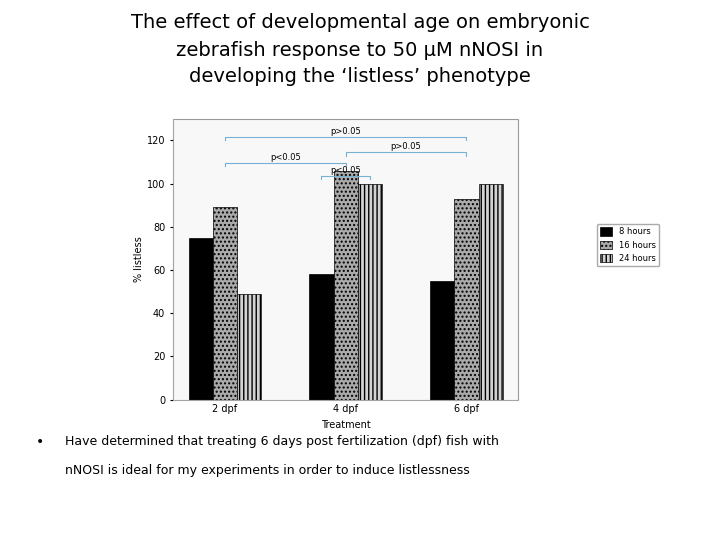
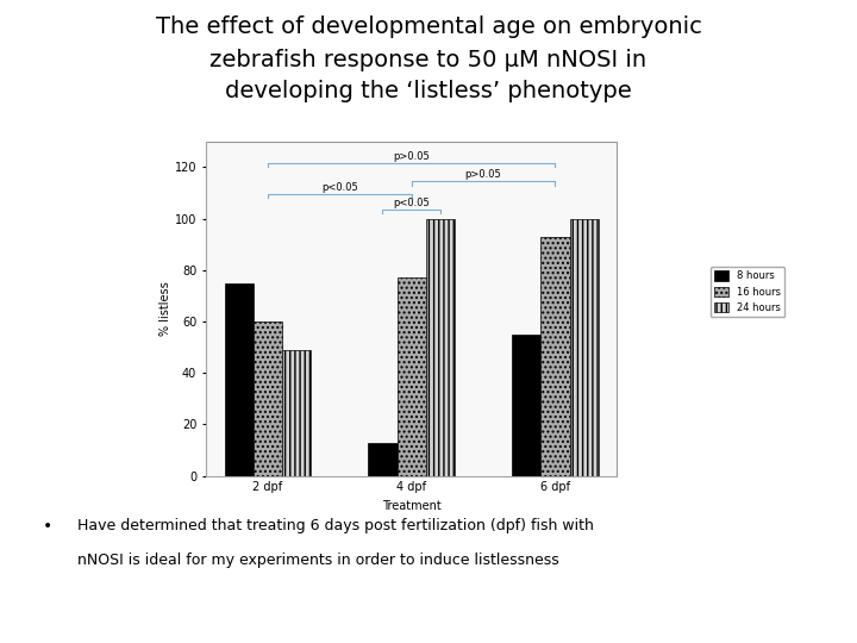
16 hours/2 dpf: 89 -> 60
8 hours/4 dpf: 58 -> 13
16 hours/4 dpf: 106 -> 77
